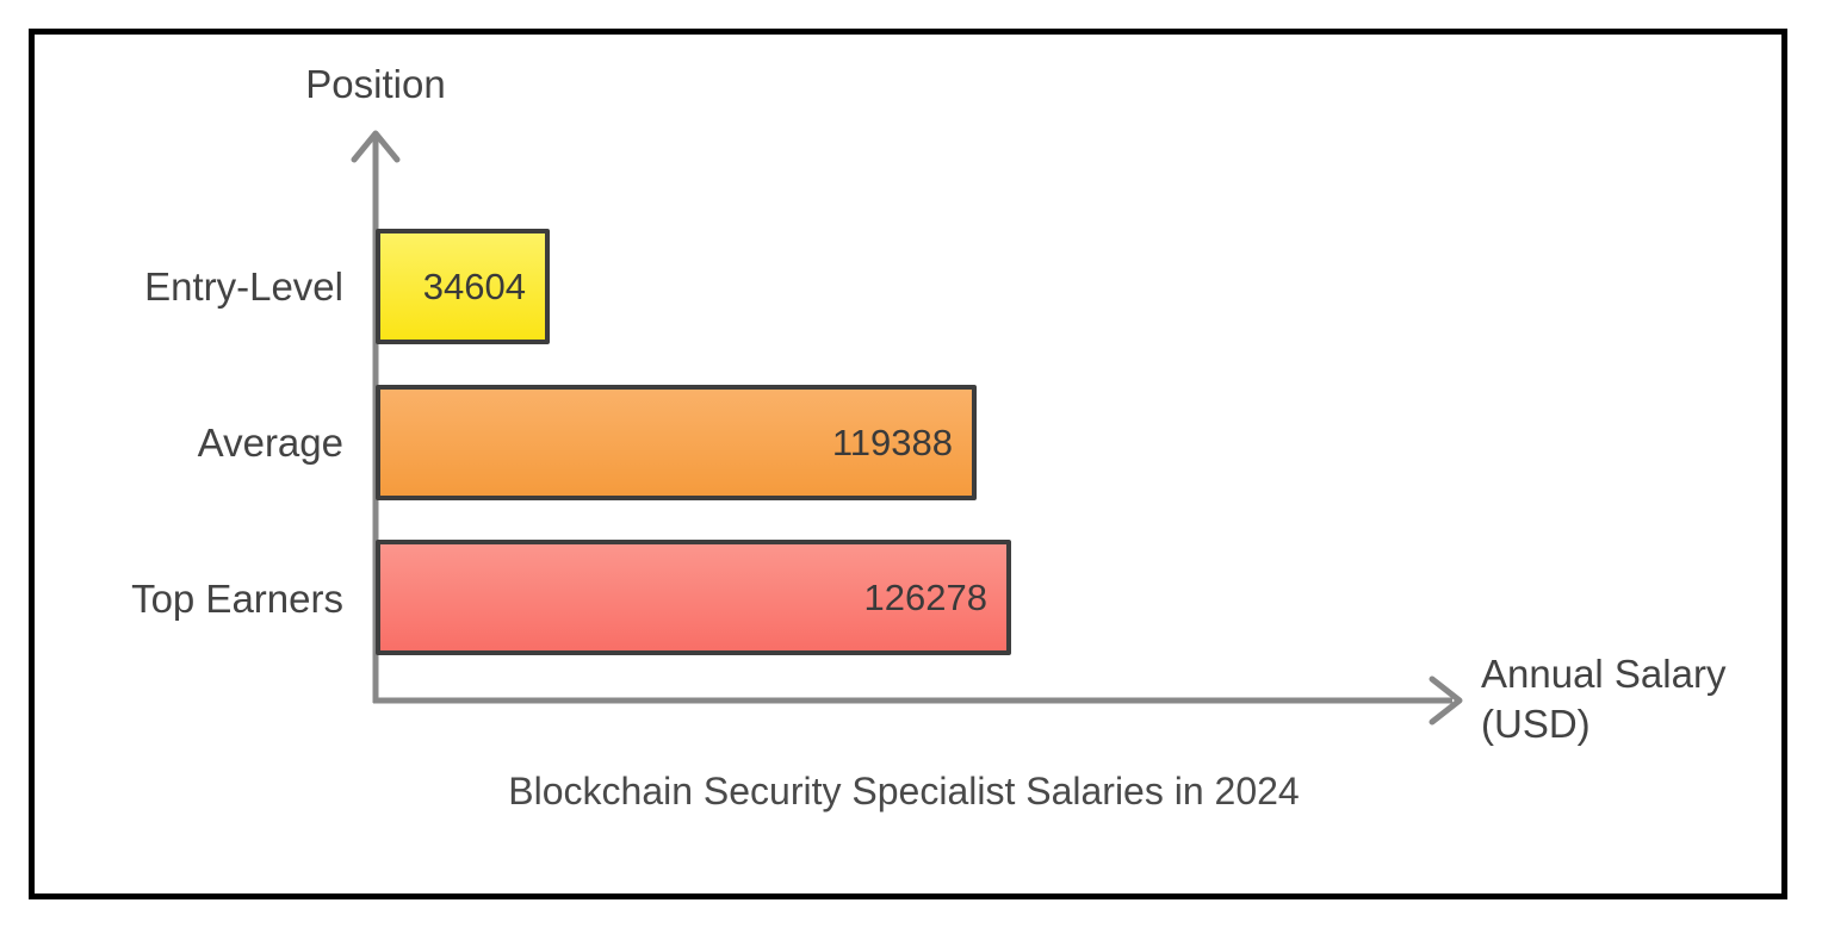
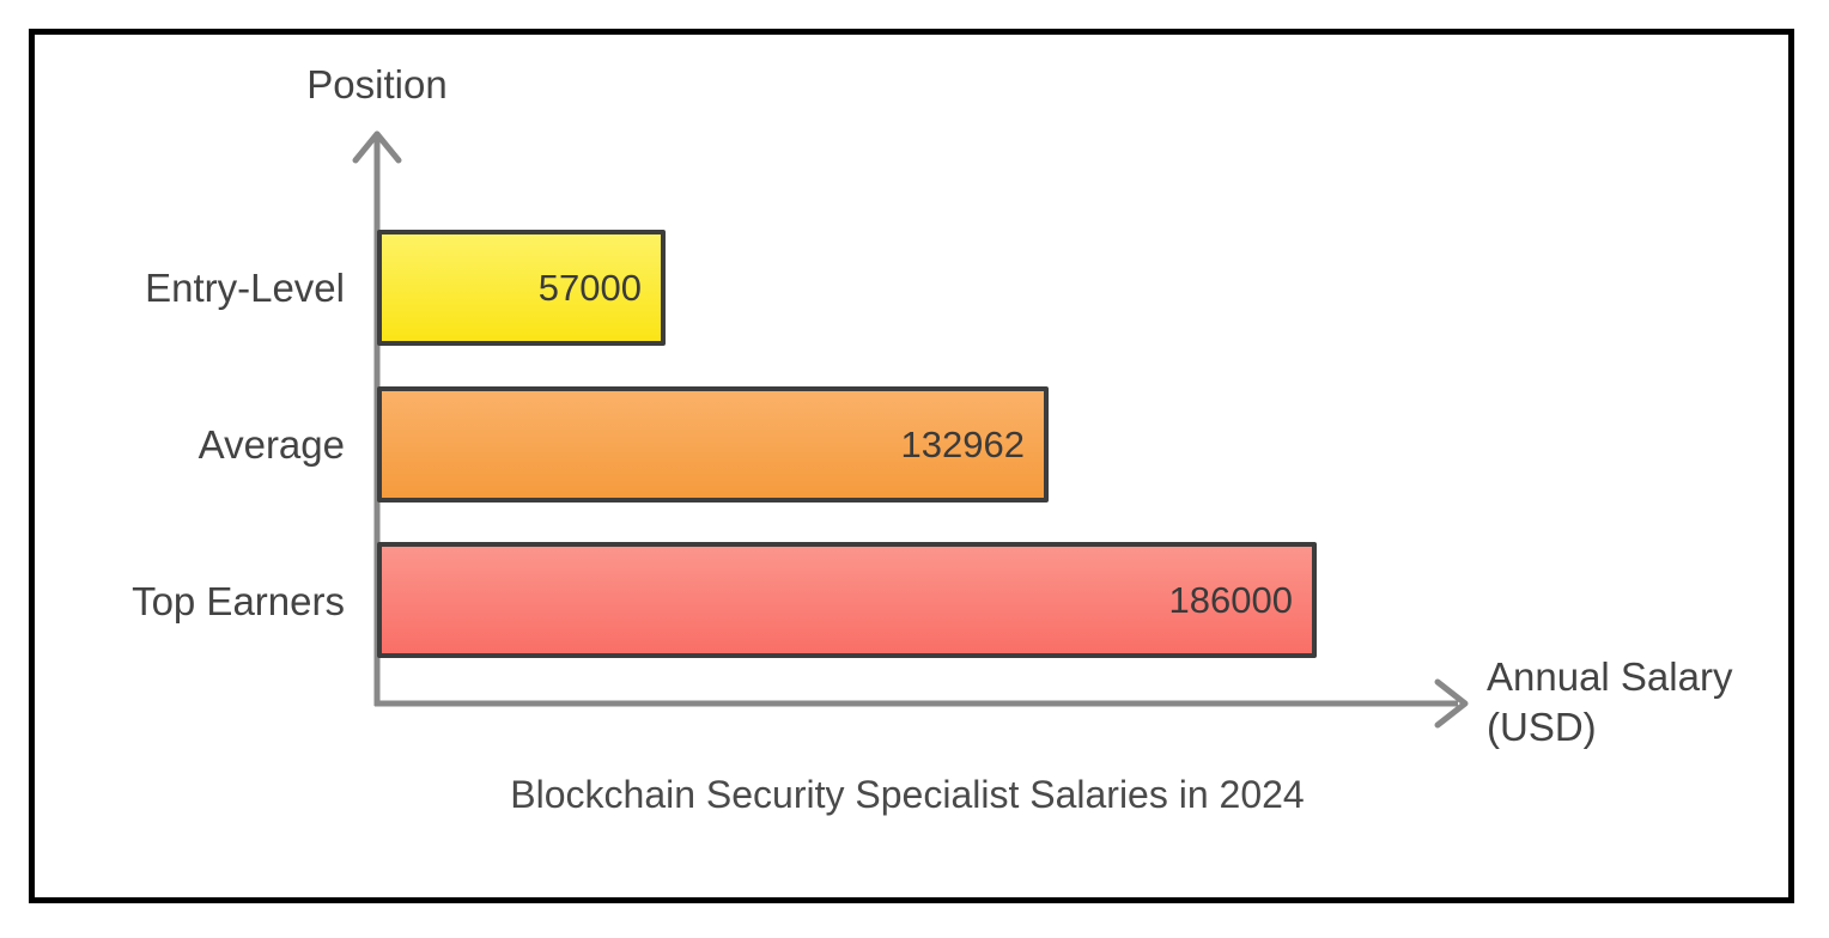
Entry-Level: 34604 -> 57000
Average: 119388 -> 132962
Top Earners: 126278 -> 186000
